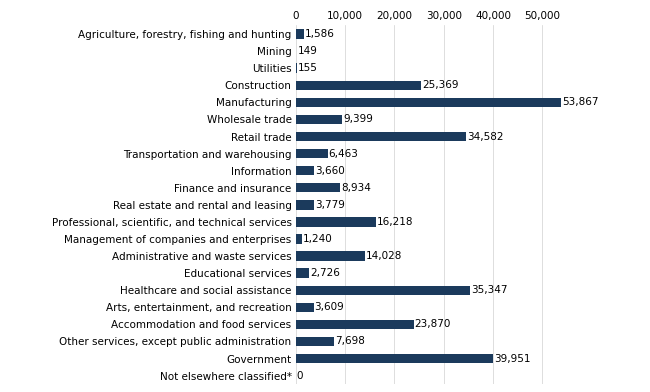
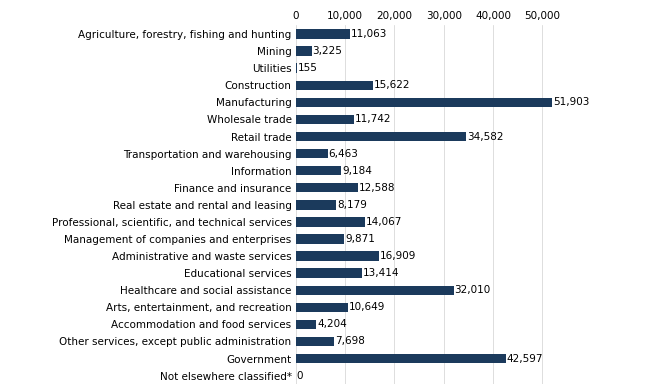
Agriculture, forestry, fishing and hunting: 1,586 -> 11,063
Mining: 149 -> 3,225
Construction: 25,369 -> 15,622
Manufacturing: 53,867 -> 51,903
Wholesale trade: 9,399 -> 11,742
Information: 3,660 -> 9,184
Finance and insurance: 8,934 -> 12,588
Real estate and rental and leasing: 3,779 -> 8,179
Professional, scientific, and technical services: 16,218 -> 14,067
Management of companies and enterprises: 1,240 -> 9,871
Administrative and waste services: 14,028 -> 16,909
Educational services: 2,726 -> 13,414
Healthcare and social assistance: 35,347 -> 32,010
Arts, entertainment, and recreation: 3,609 -> 10,649
Accommodation and food services: 23,870 -> 4,204
Government: 39,951 -> 42,597
